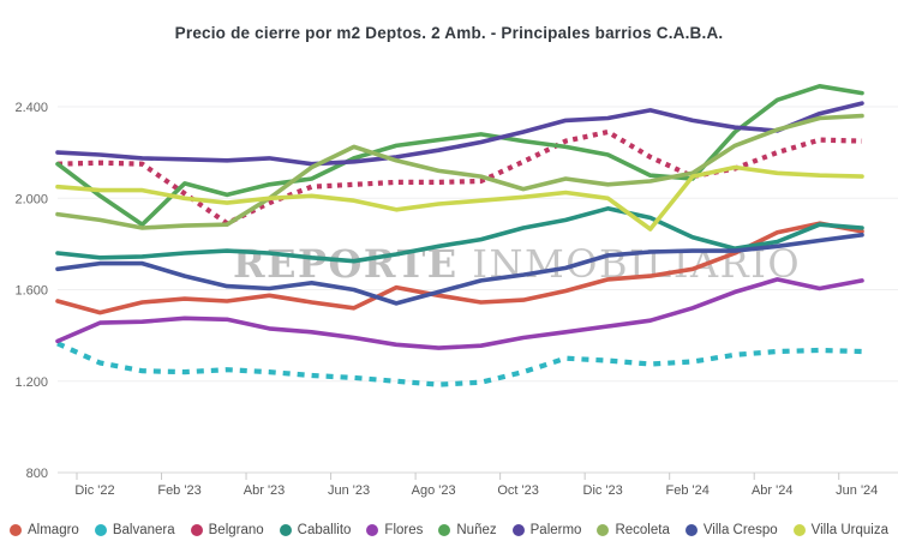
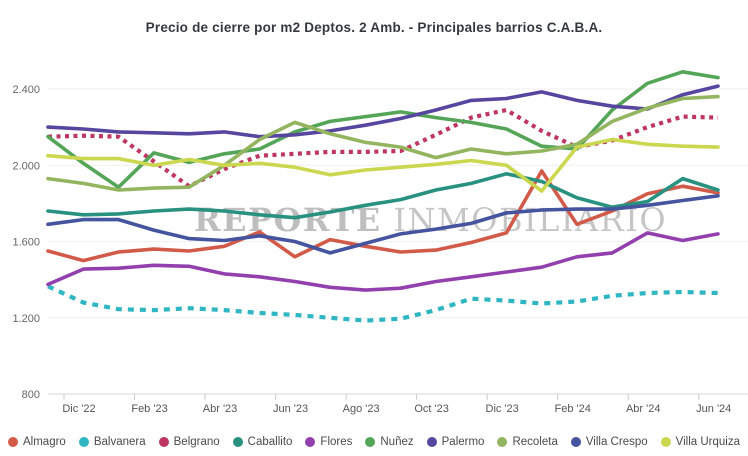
Villa Urquiza/Abr '23: 1980 -> 2030
Almagro/Jun '23: 1540 -> 1650
Almagro/Feb '24: 1660 -> 1970
Flores/Abr '24: 1590 -> 1540
Caballito/Jun '24: 1880 -> 1930
